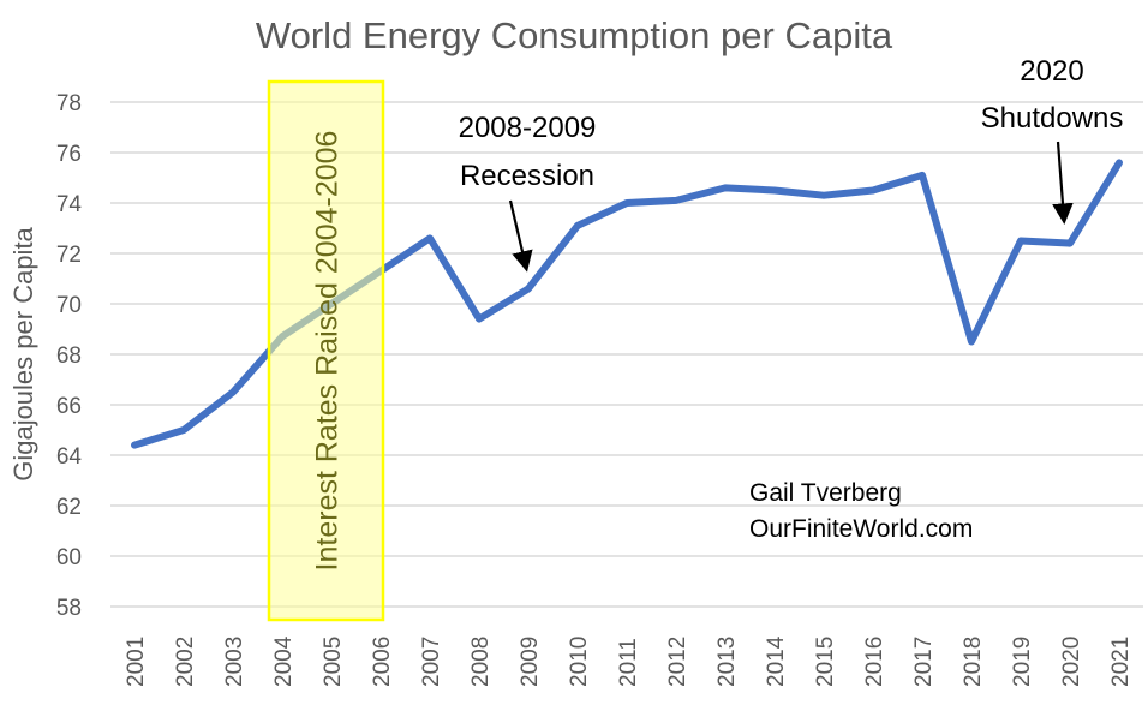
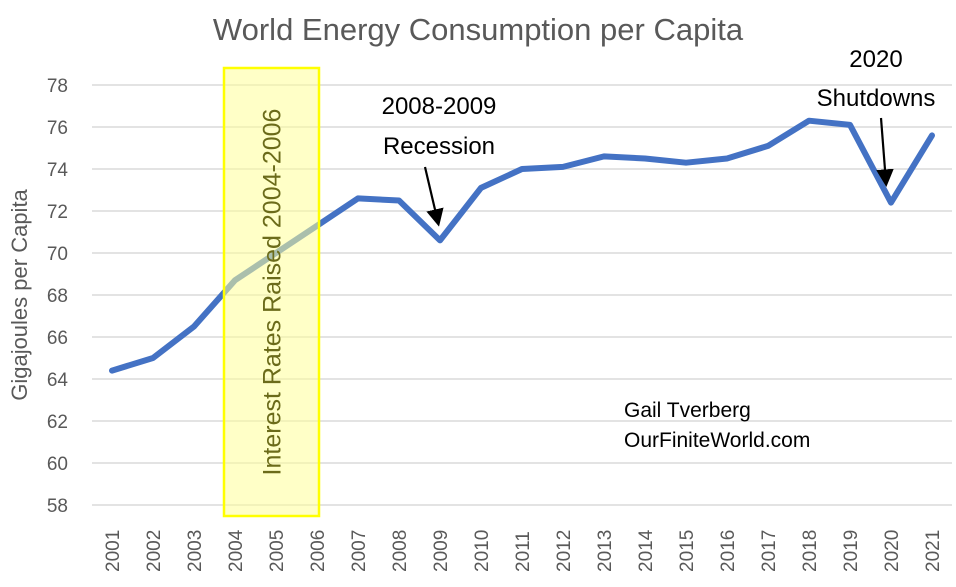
2008: 69.4 -> 72.5
2018: 68.5 -> 76.3
2019: 72.5 -> 76.1
